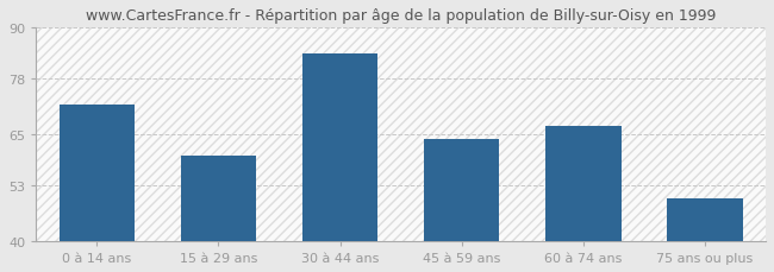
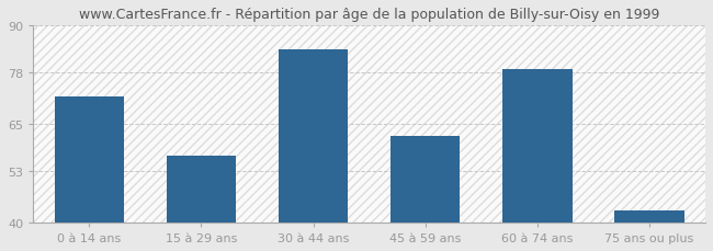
15 à 29 ans: 60 -> 57
45 à 59 ans: 64 -> 62
60 à 74 ans: 67 -> 79
75 ans ou plus: 50 -> 43
